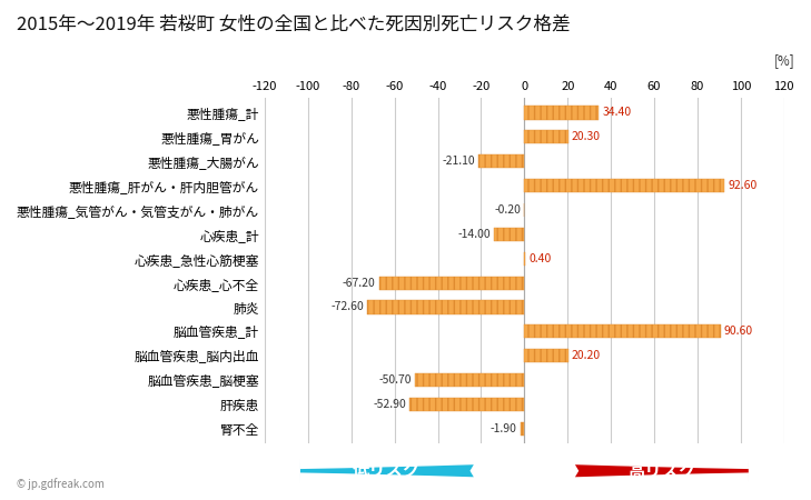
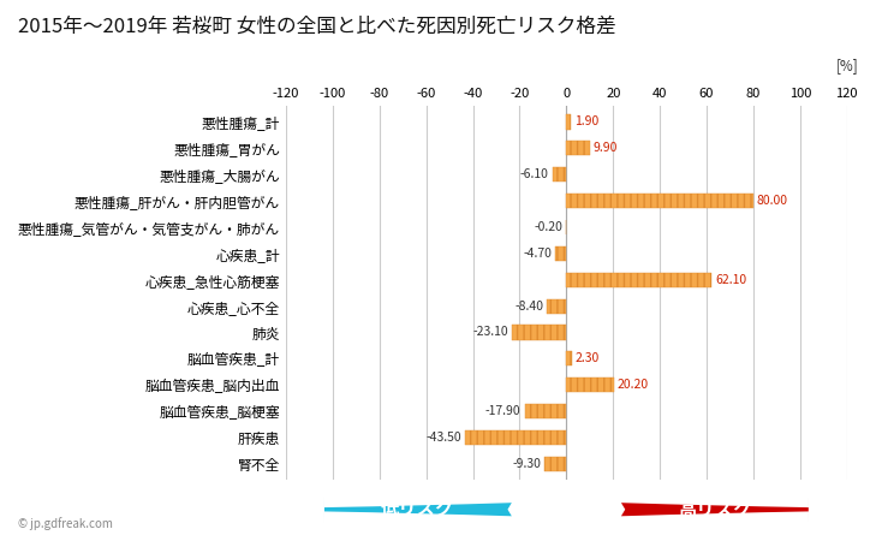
悪性腫瘍_計: 34.40 -> 1.90
悪性腫瘍_胃がん: 20.30 -> 9.90
悪性腫瘍_大腸がん: -21.10 -> -6.10
悪性腫瘍_肝がん・肝内胆管がん: 92.60 -> 80.00
心疾患_計: -14.00 -> -4.70
心疾患_急性心筋梗塞: 0.40 -> 62.10
心疾患_心不全: -67.20 -> -8.40
肺炎: -72.60 -> -23.10
脳血管疾患_計: 90.60 -> 2.30
脳血管疾患_脳梗塞: -50.70 -> -17.90
肝疾患: -52.90 -> -43.50
腎不全: -1.90 -> -9.30
